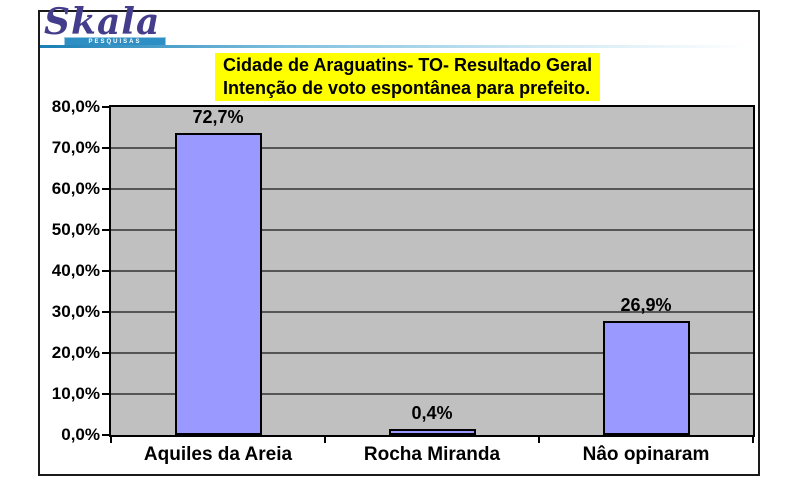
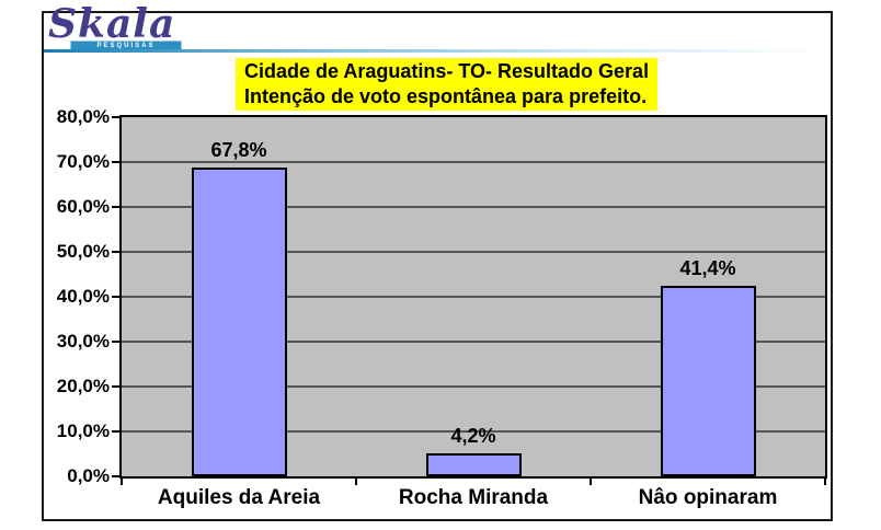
Aquiles da Areia: 72,7% -> 67,8%
Rocha Miranda: 0,4% -> 4,2%
Nâo opinaram: 26,9% -> 41,4%
